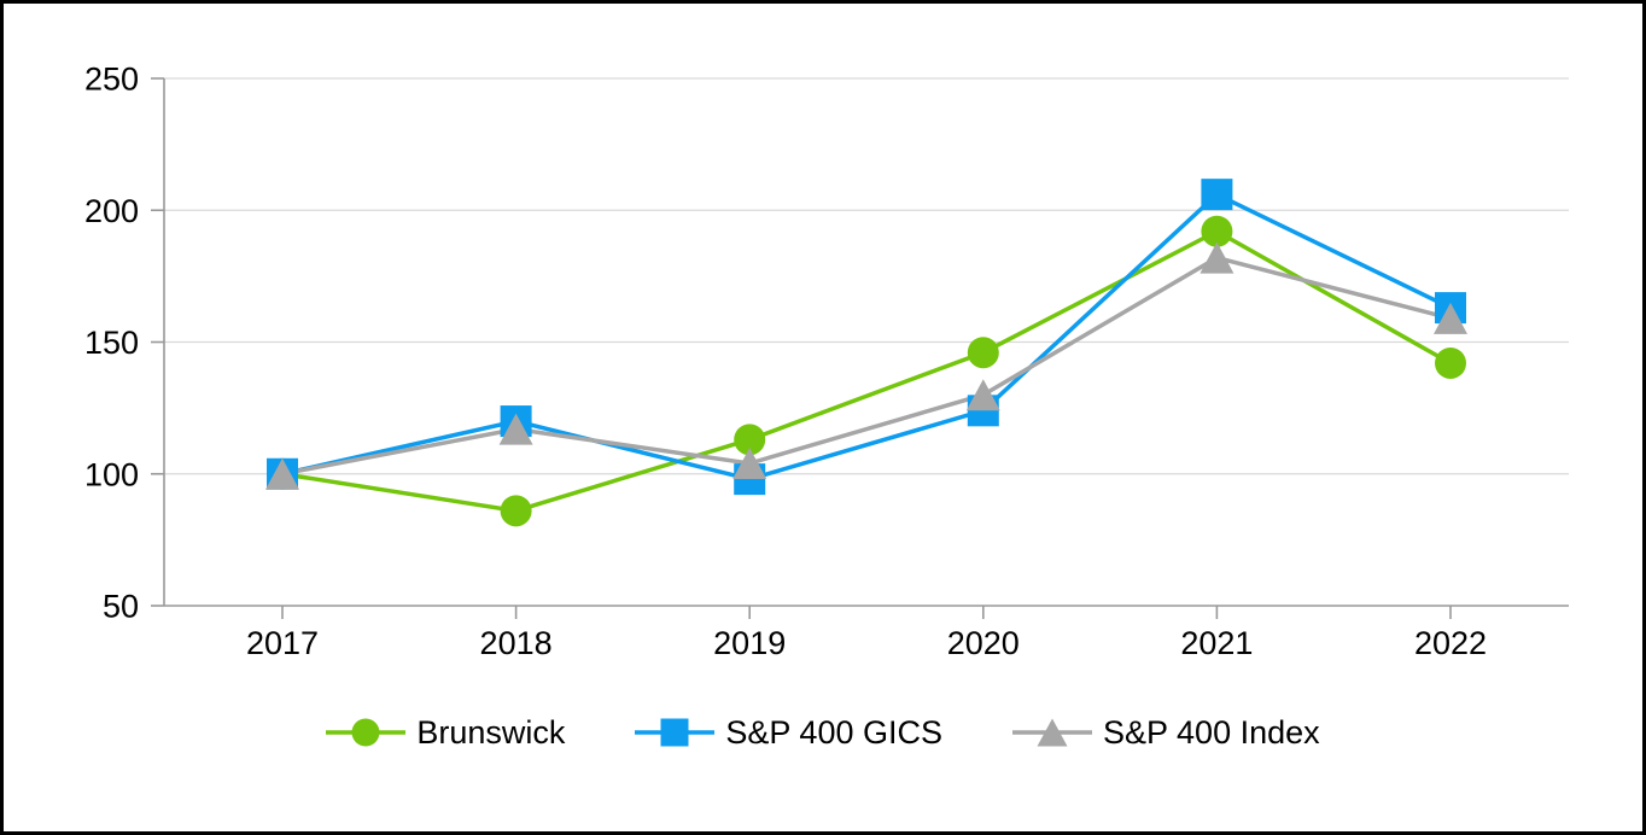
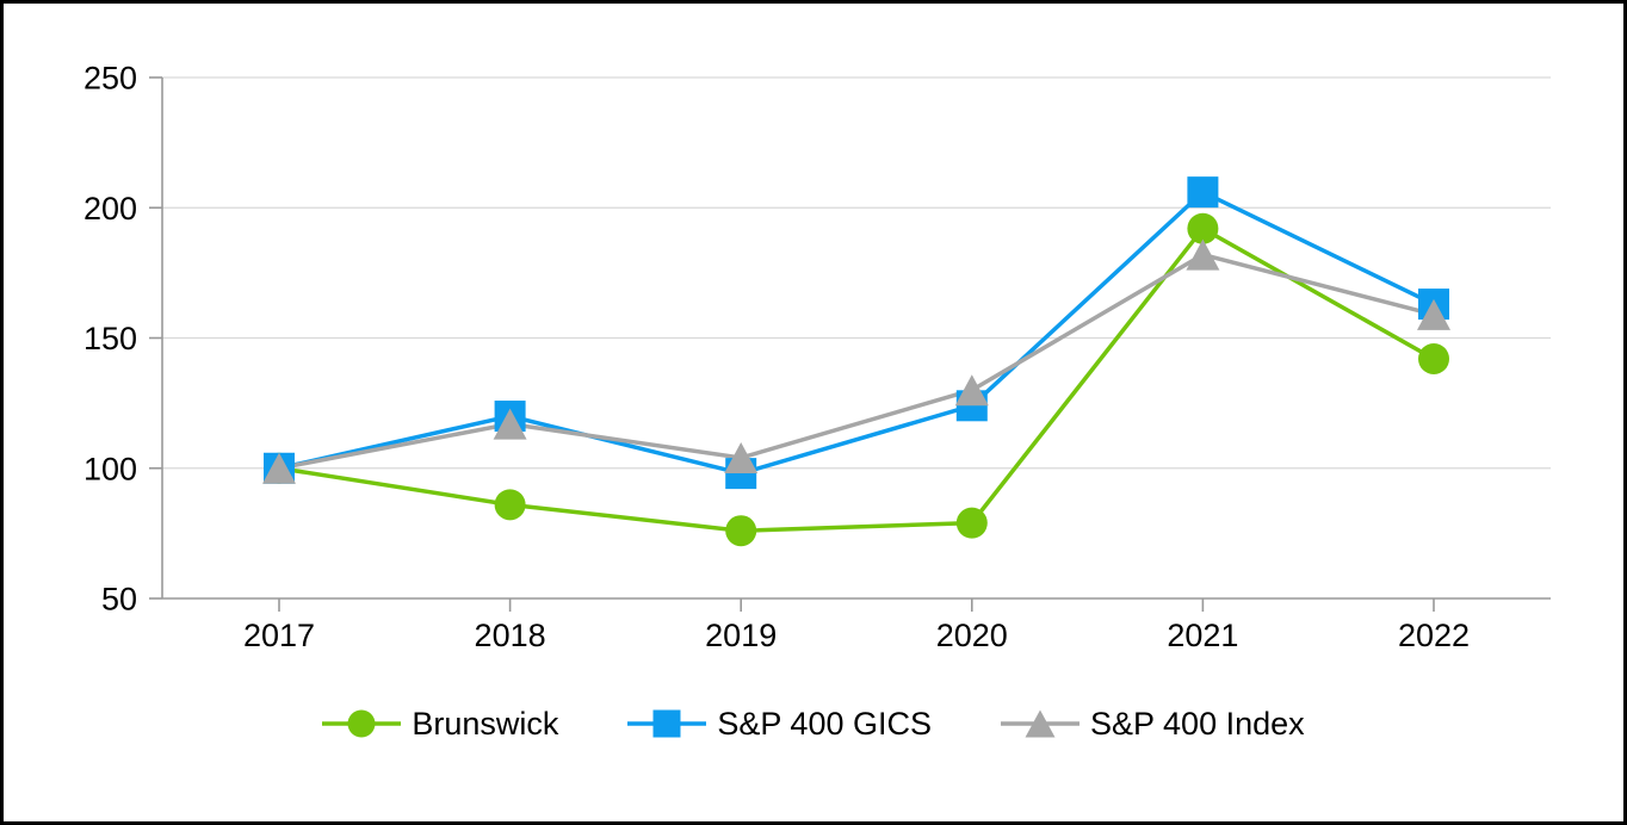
Brunswick/2019: 113 -> 76
Brunswick/2020: 146 -> 79
